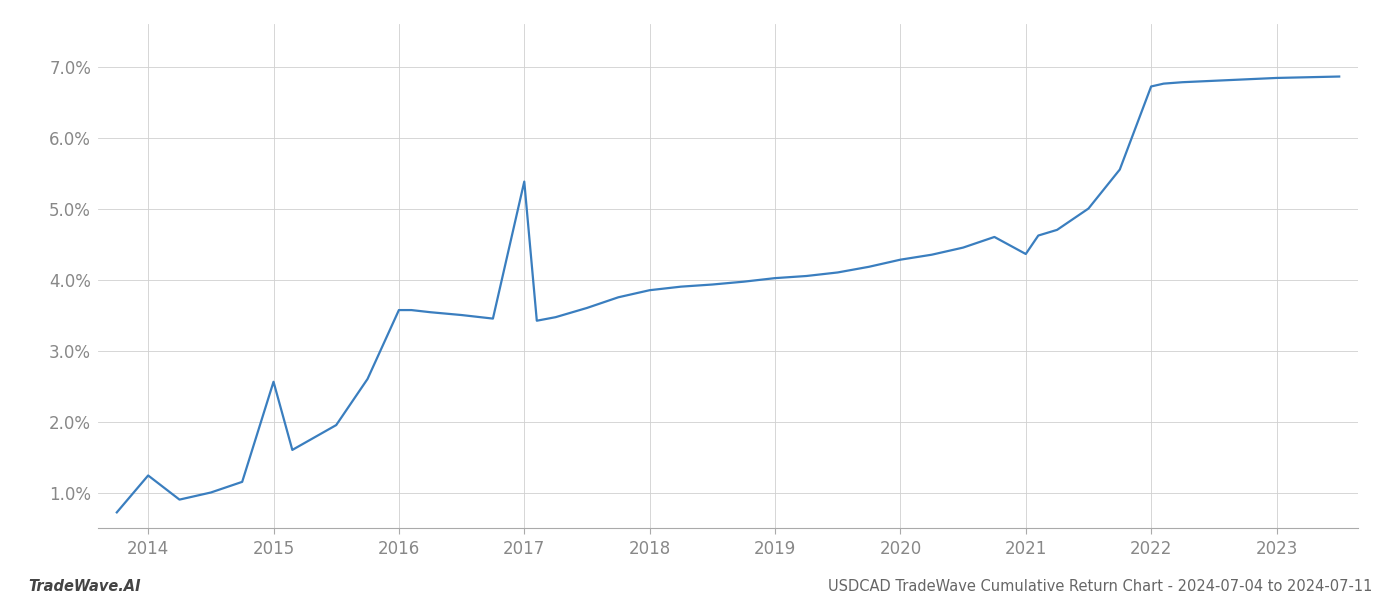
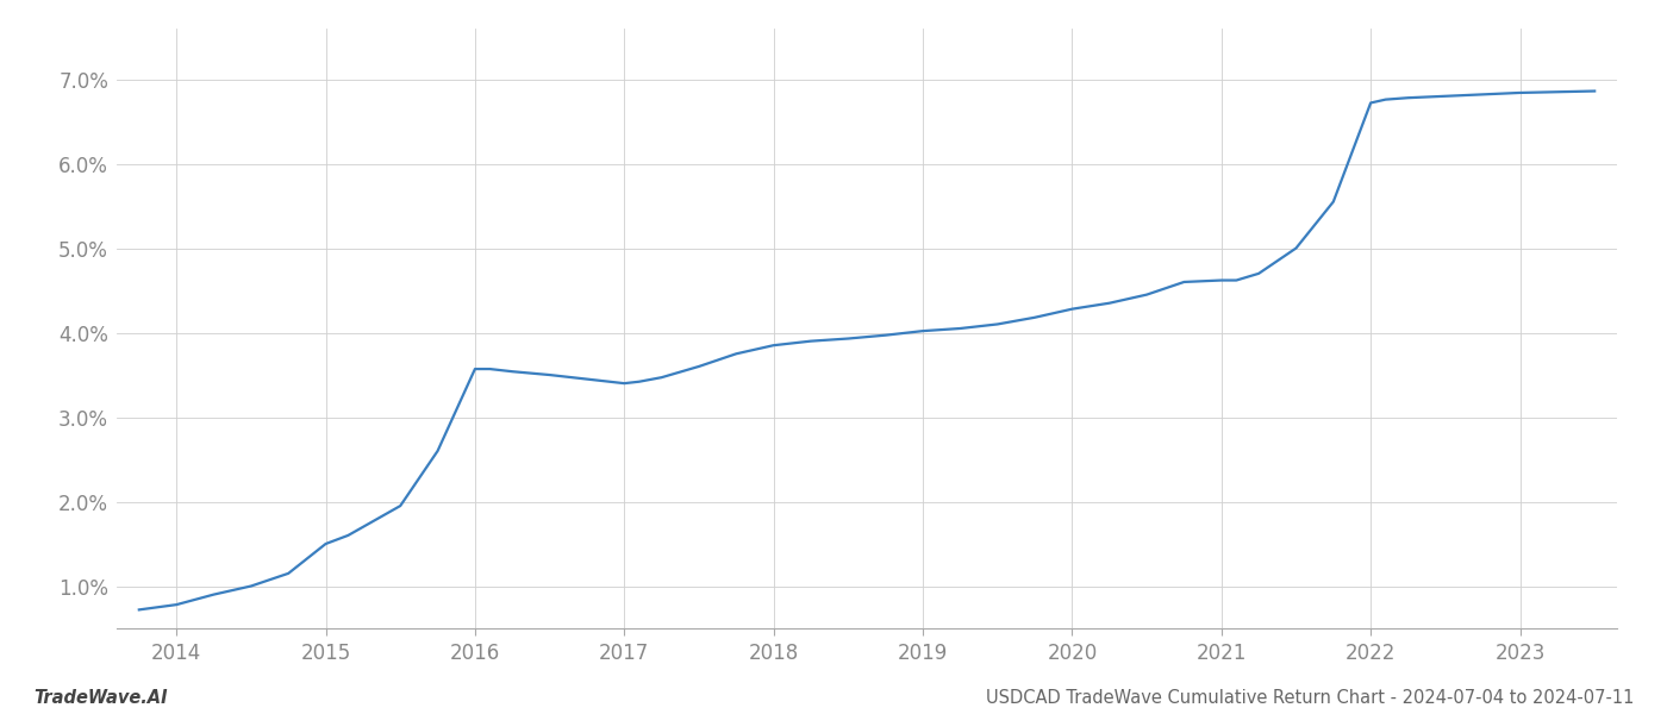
2014: 1.24% -> 0.78%
2015: 2.56% -> 1.50%
2017: 5.38% -> 3.40%
2021: 4.36% -> 4.62%
